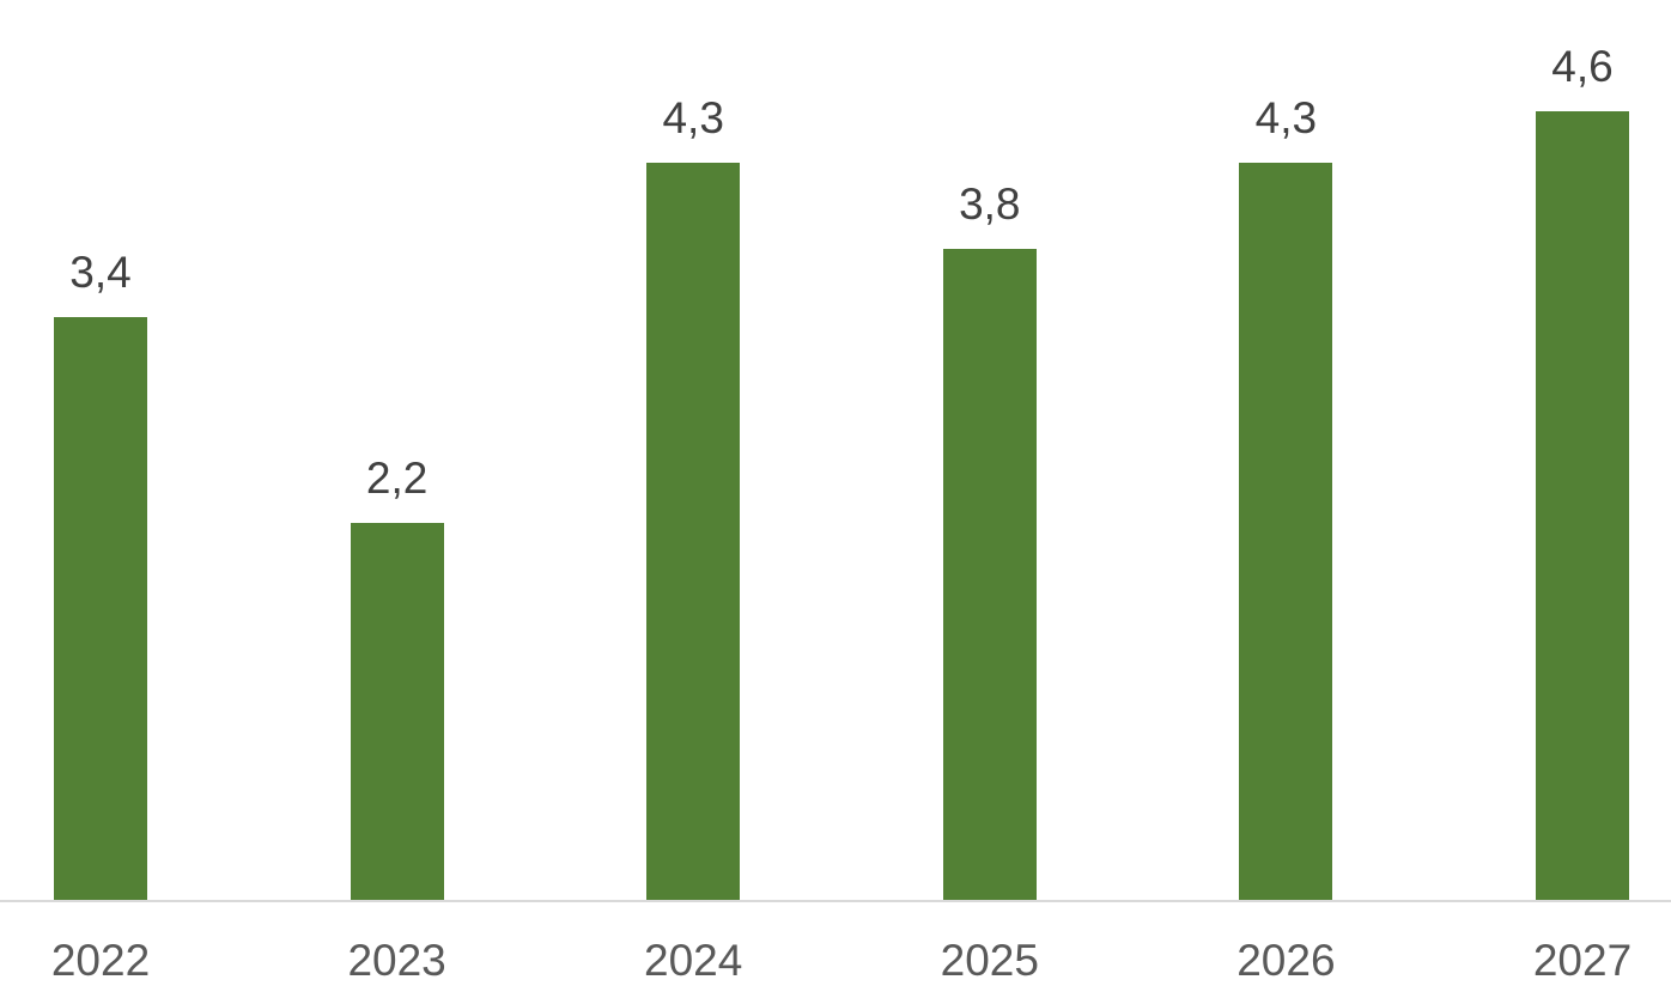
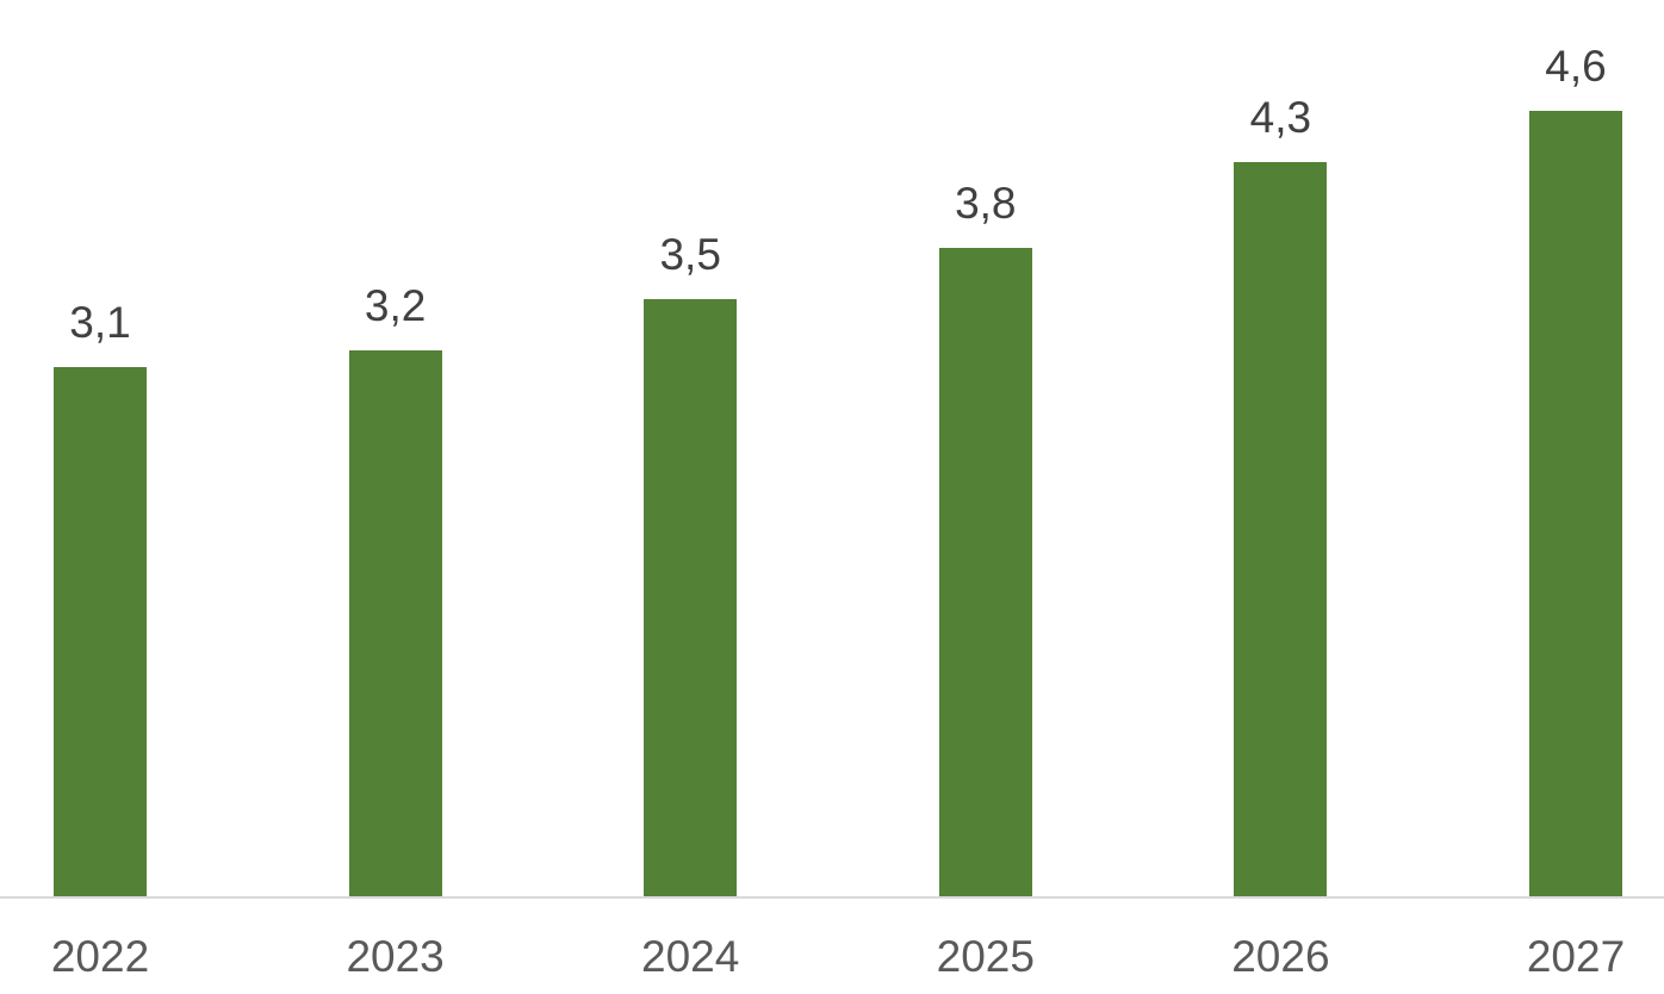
2022: 3,4 -> 3,1
2023: 2,2 -> 3,2
2024: 4,3 -> 3,5
